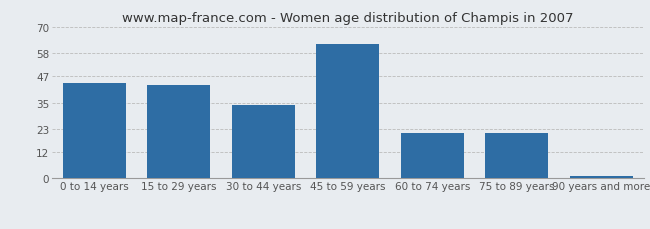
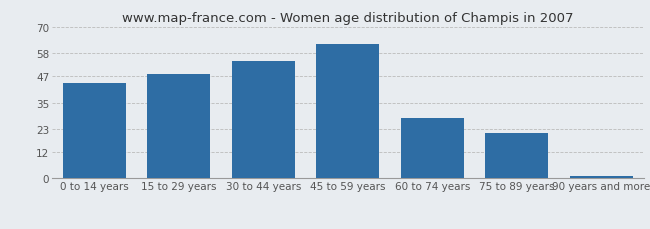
15 to 29 years: 43 -> 48
30 to 44 years: 34 -> 54
60 to 74 years: 21 -> 28
